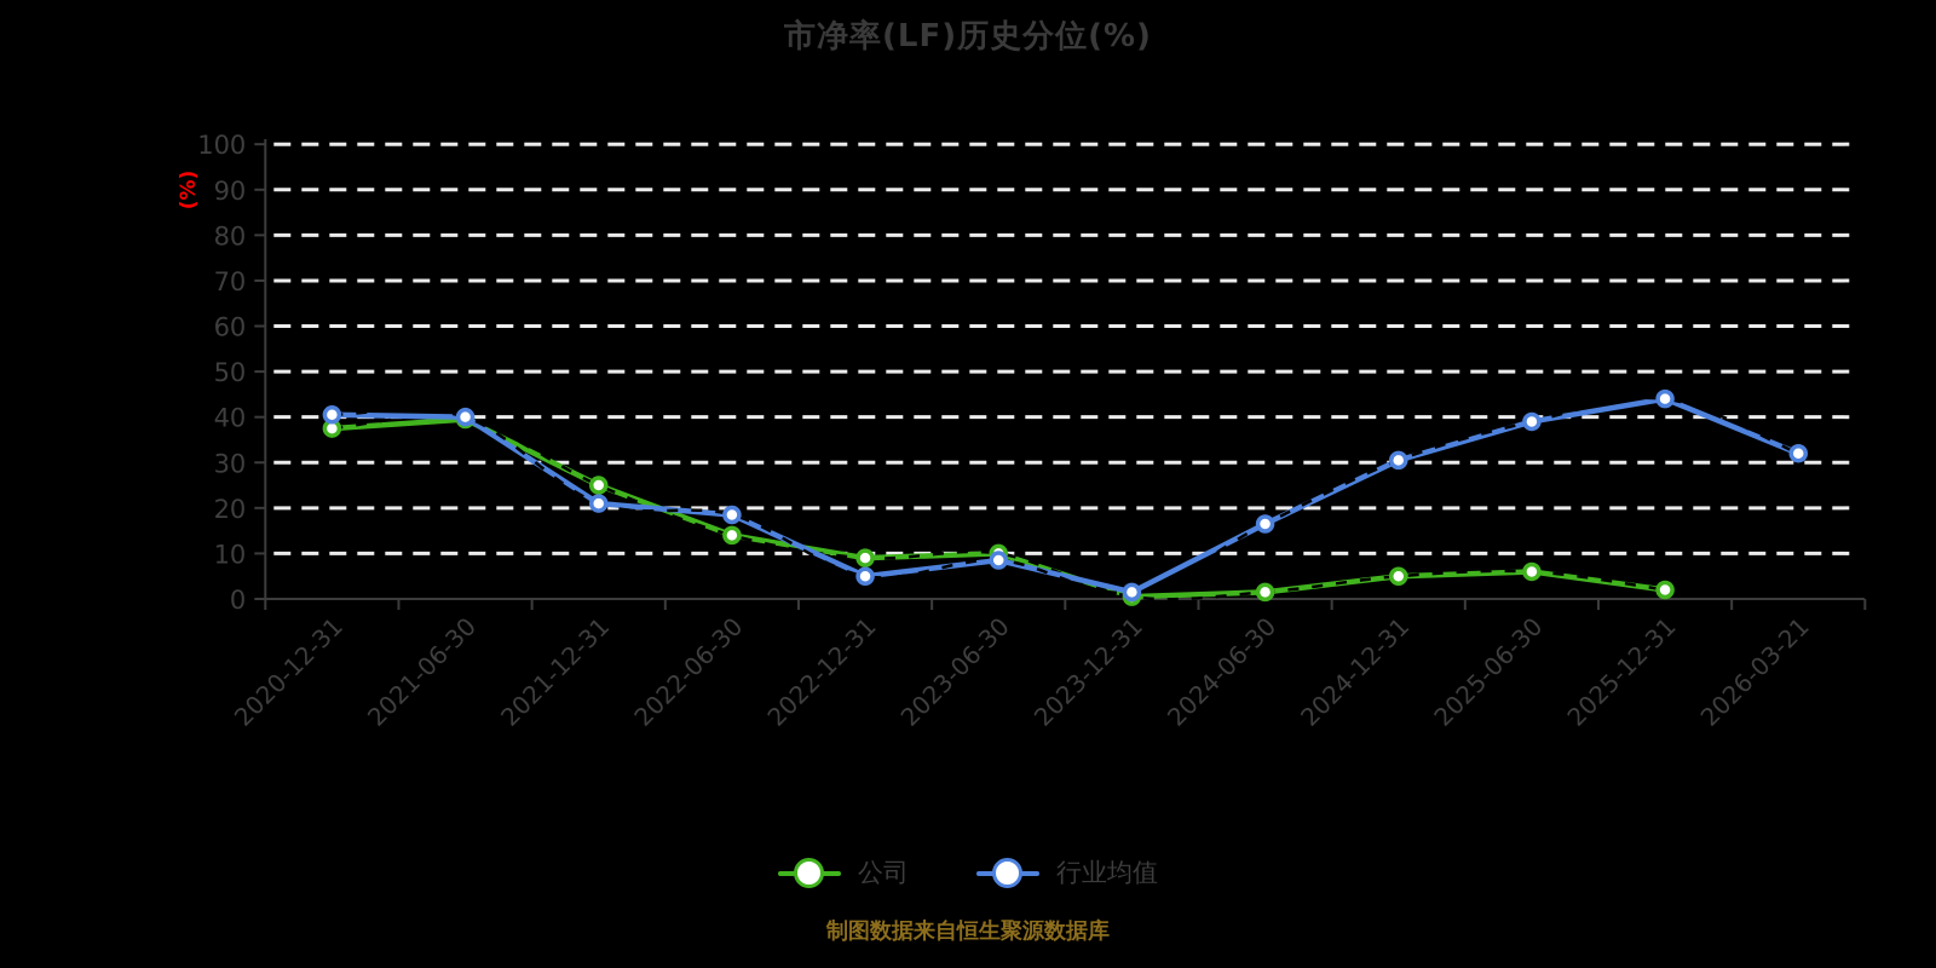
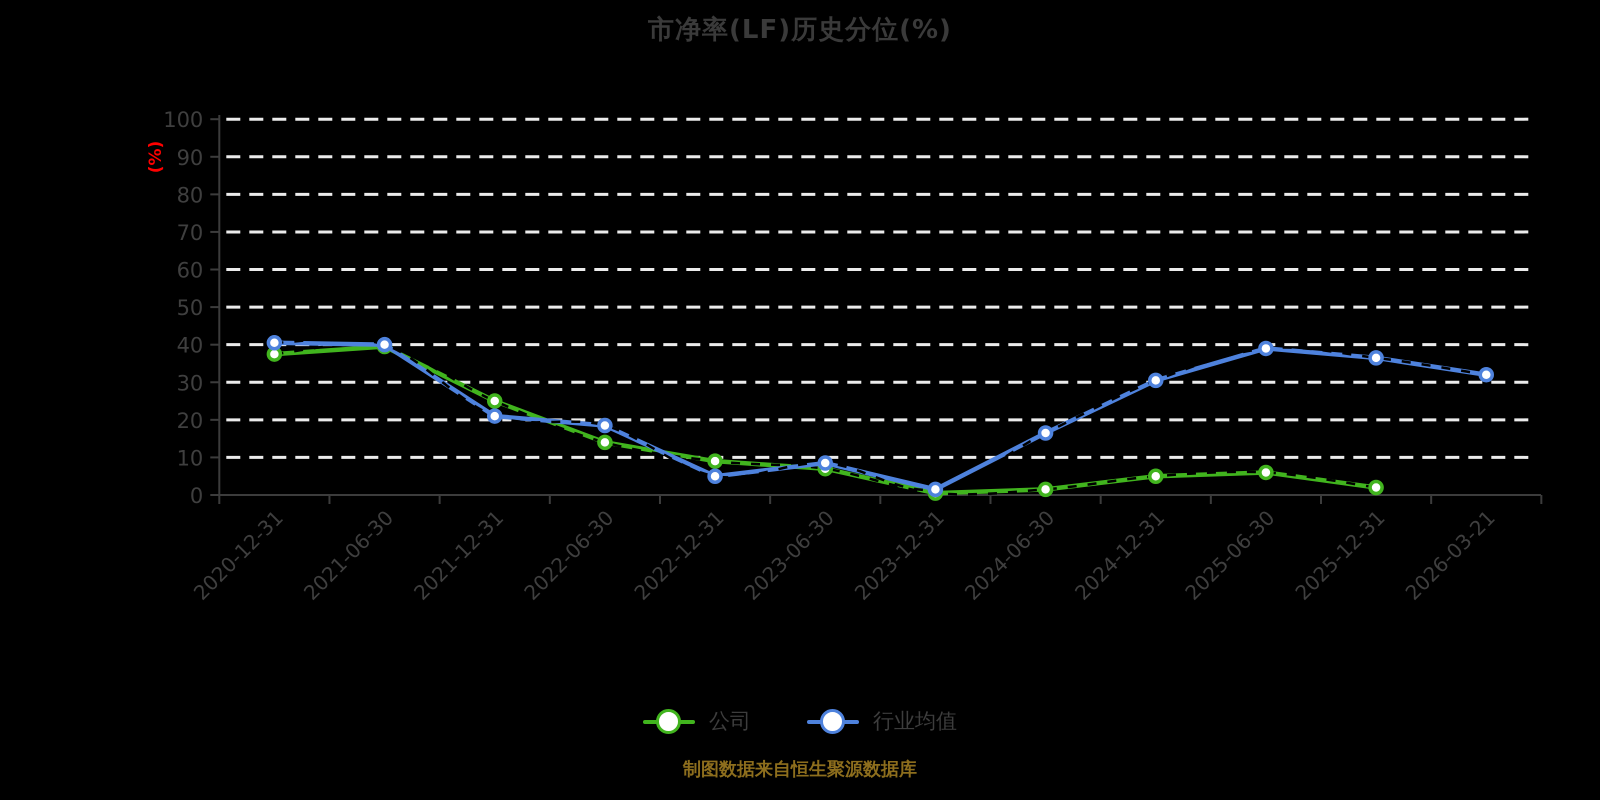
公司/2023-06-30: 10 -> 7
行业均值/2025-12-31: 44 -> 36
